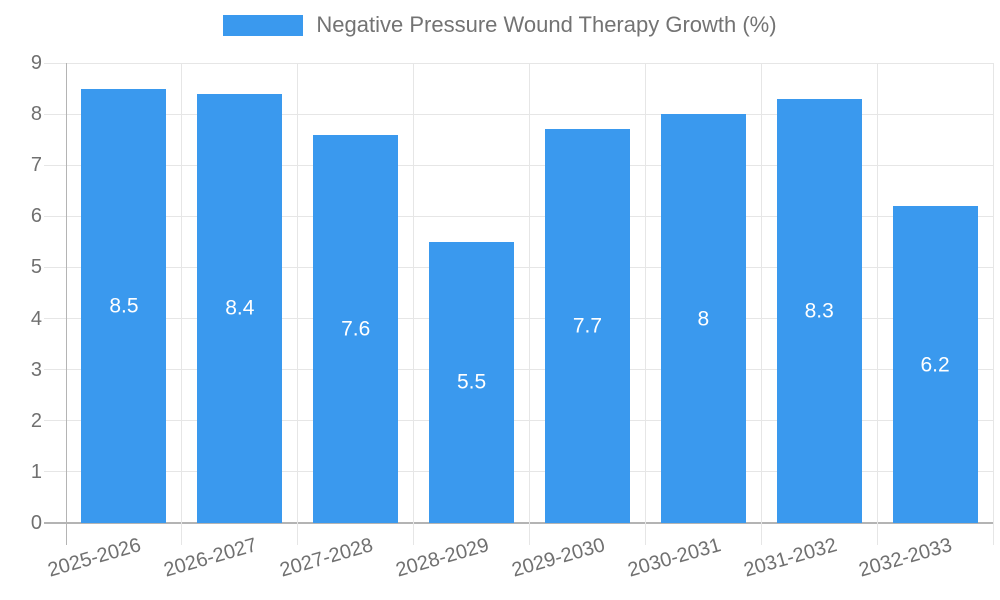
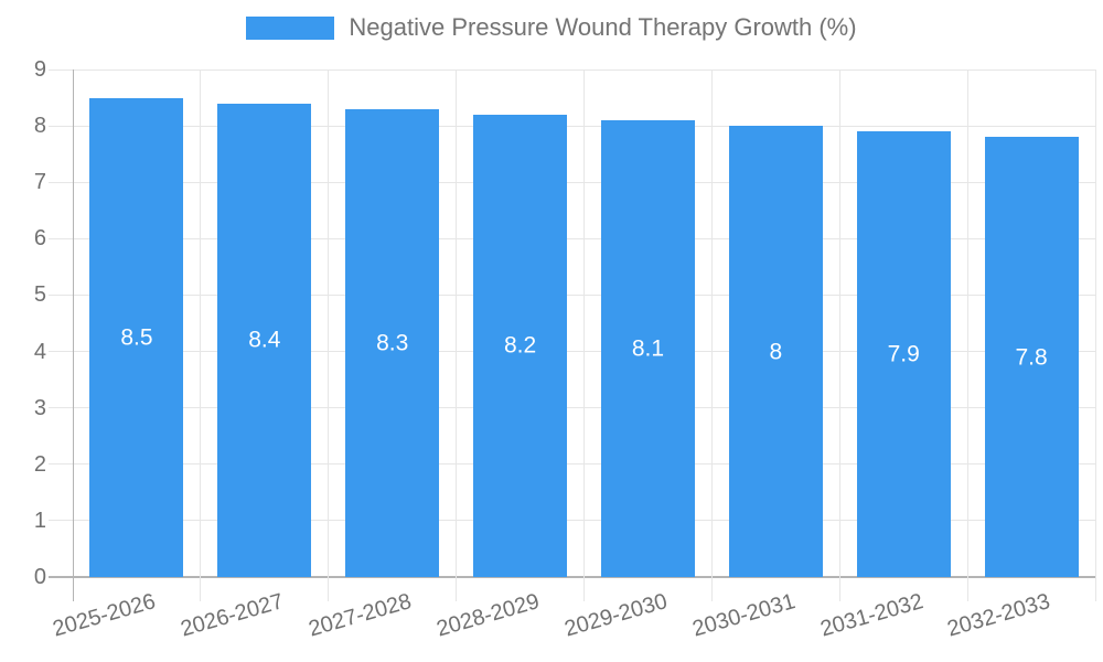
2027-2028: 7.6 -> 8.3
2028-2029: 5.5 -> 8.2
2029-2030: 7.7 -> 8.1
2031-2032: 8.3 -> 7.9
2032-2033: 6.2 -> 7.8
